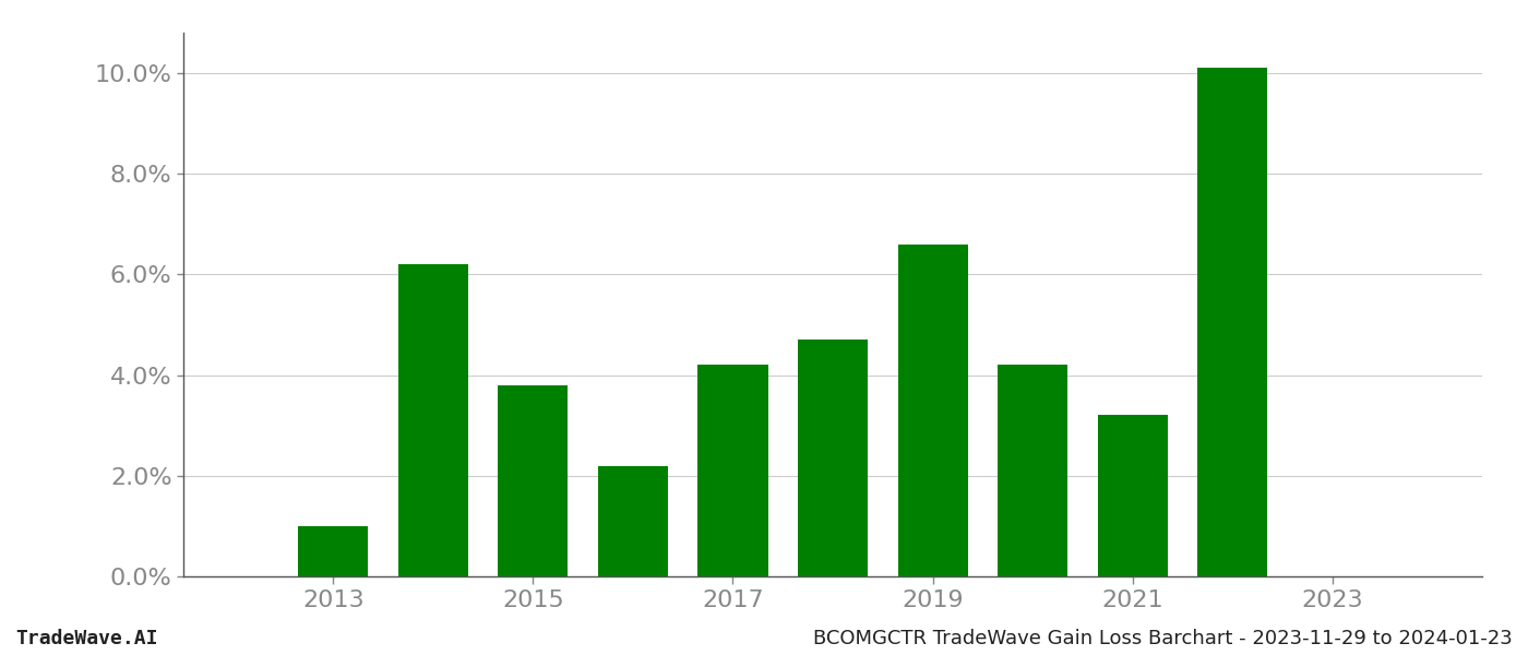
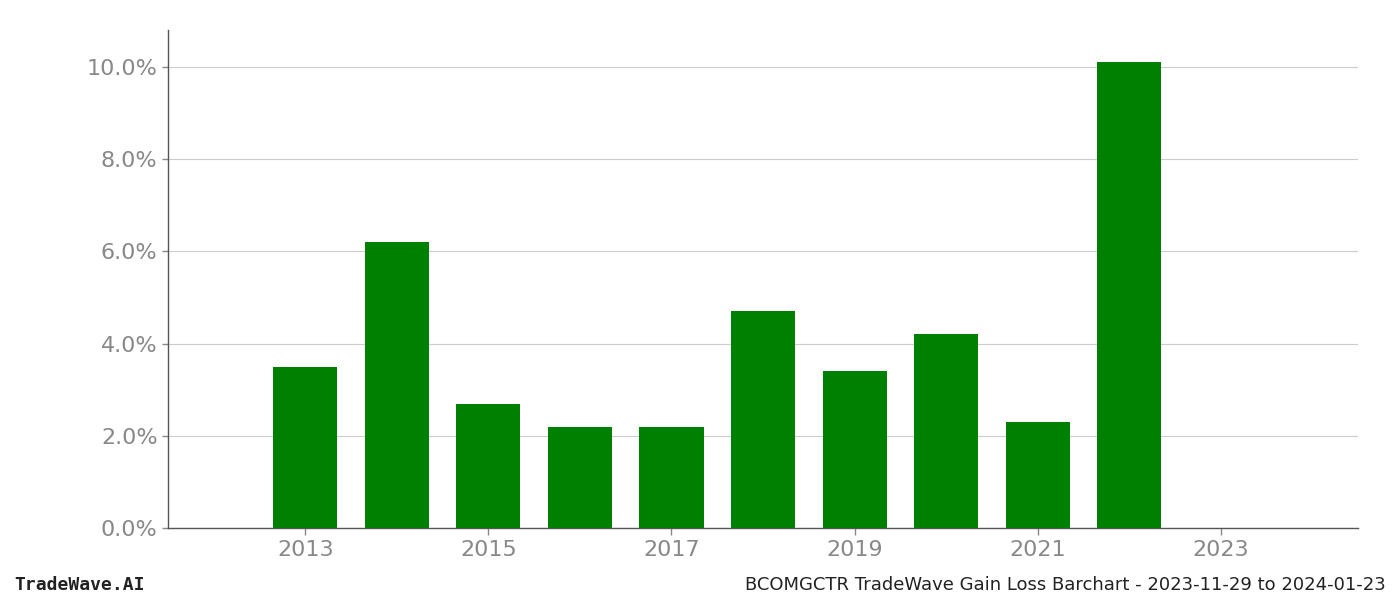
2013: 1.0% -> 3.5%
2015: 3.8% -> 2.7%
2017: 4.2% -> 2.2%
2019: 6.6% -> 3.4%
2021: 3.2% -> 2.3%
